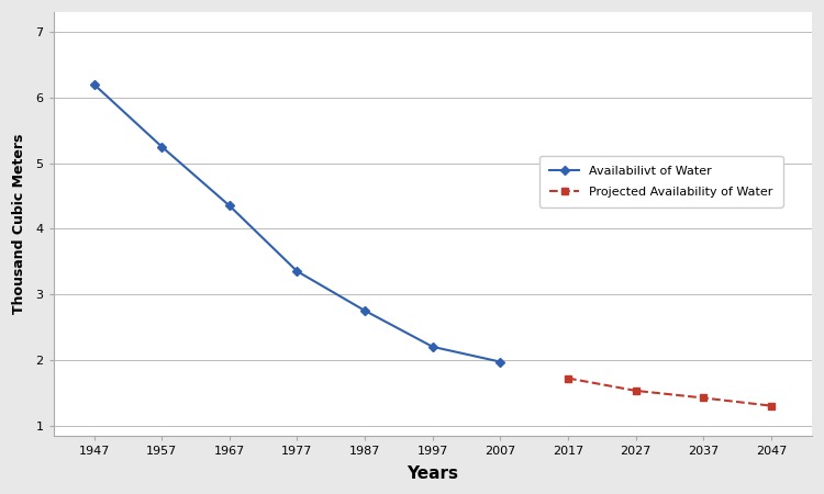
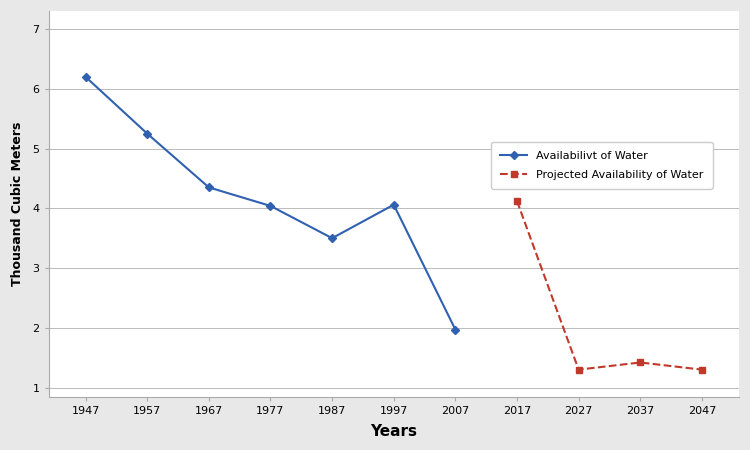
Availabilivt of Water/1977: 3.35 -> 4.04
Availabilivt of Water/1987: 2.75 -> 3.50
Availabilivt of Water/1997: 2.20 -> 4.06
Projected Availability of Water/2017: 1.72 -> 4.12
Projected Availability of Water/2027: 1.53 -> 1.30
